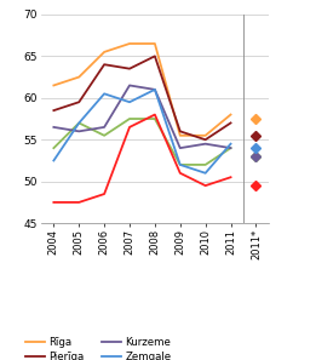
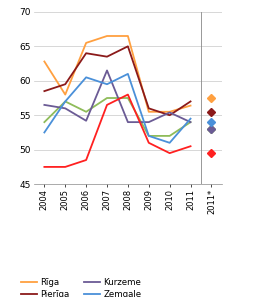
Rīga/2004: 61.5 -> 62.8
Rīga/2005: 62.5 -> 58.0
Kurzeme/2006: 56.5 -> 54.2
Kurzeme/2008: 61.0 -> 54.0
Kurzeme/2010: 54.5 -> 55.4
Rīga/2011: 58.0 -> 56.4
